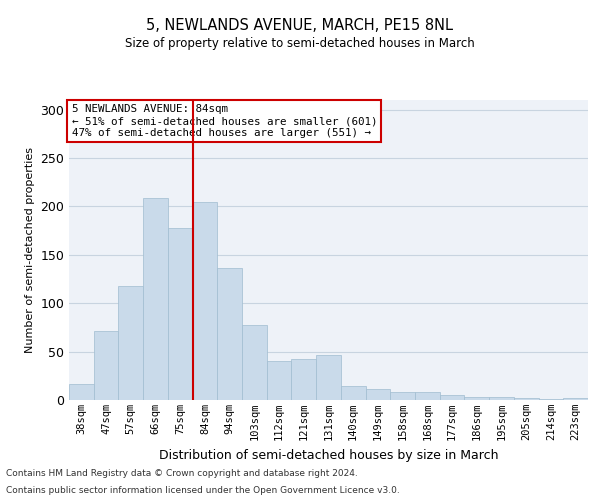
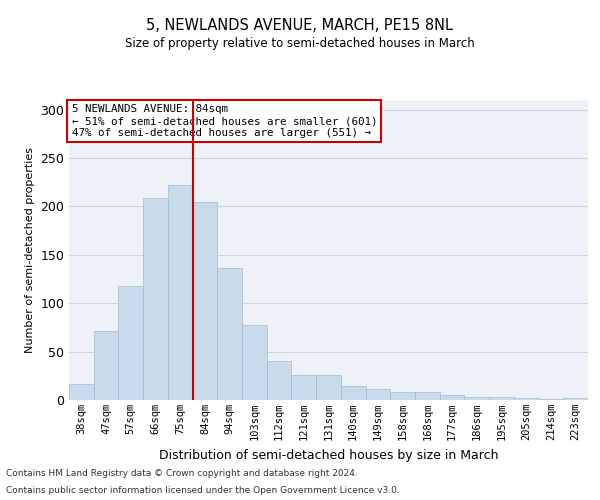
75sqm: 178 -> 222
121sqm: 42 -> 26
131sqm: 46 -> 26
